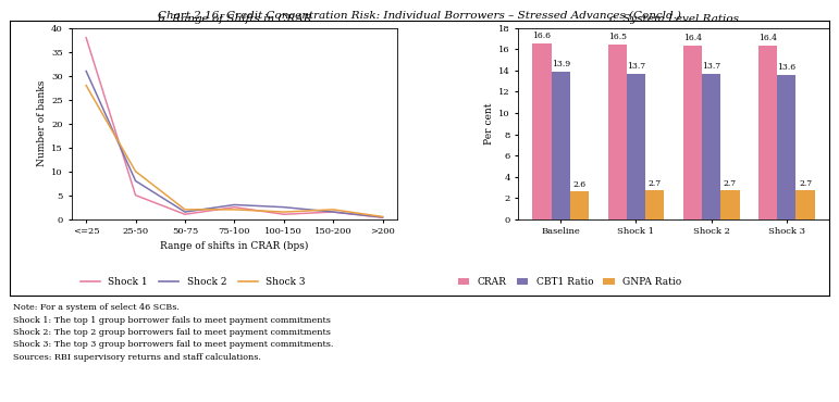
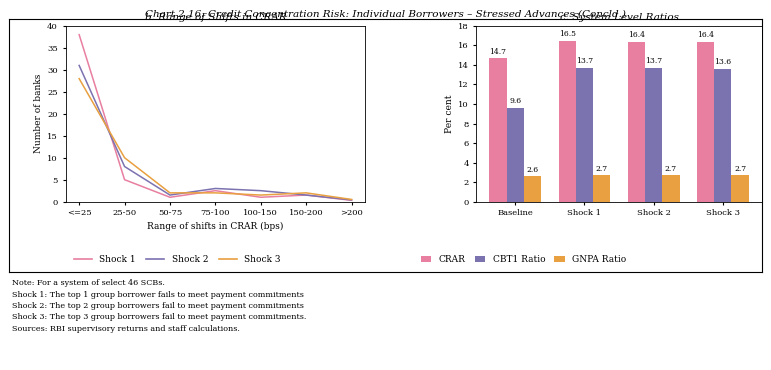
CRAR/Baseline: 16.6 -> 14.7
CBT1 Ratio/Baseline: 13.9 -> 9.6
